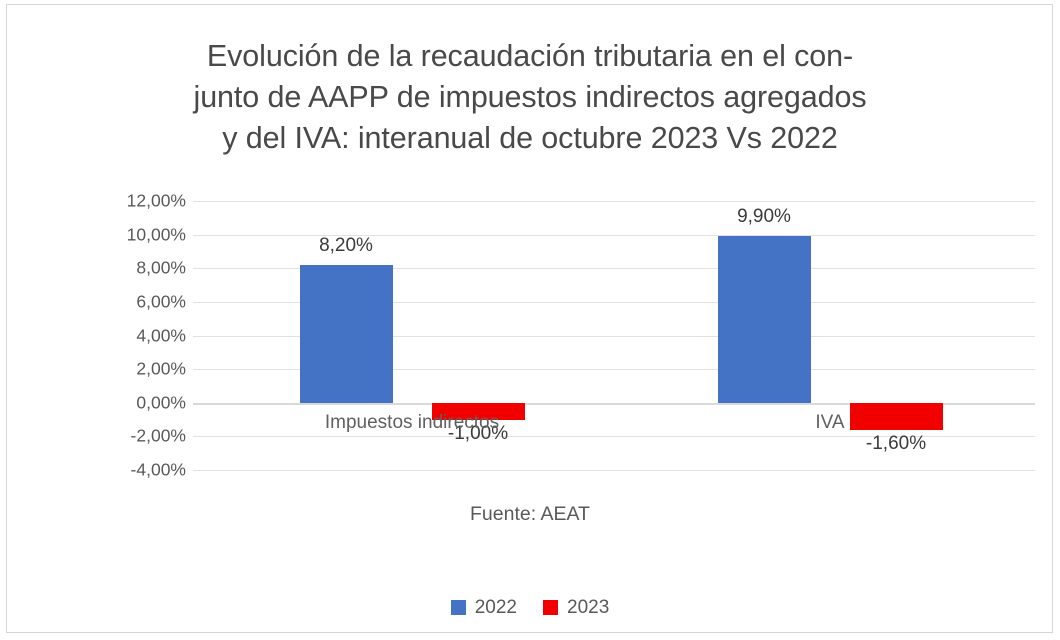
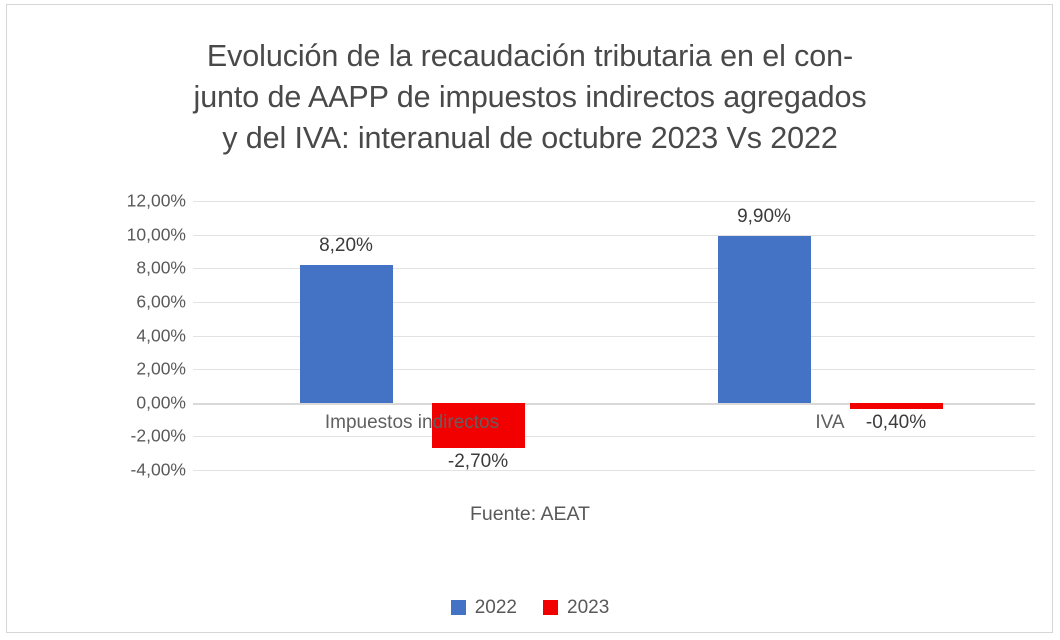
2023/Impuestos indirectos: -1,00% -> -2,70%
2023/IVA: -1,60% -> -0,40%
